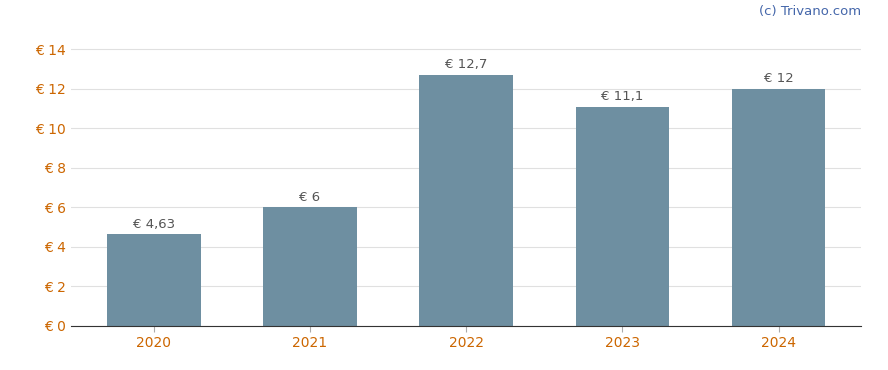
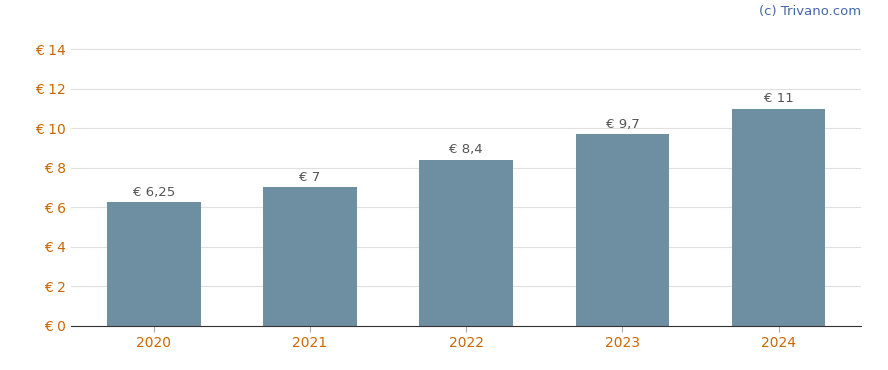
2020: 4,63 -> 6,25
2021: 6 -> 7
2022: 12,7 -> 8,4
2023: 11,1 -> 9,7
2024: 12 -> 11
